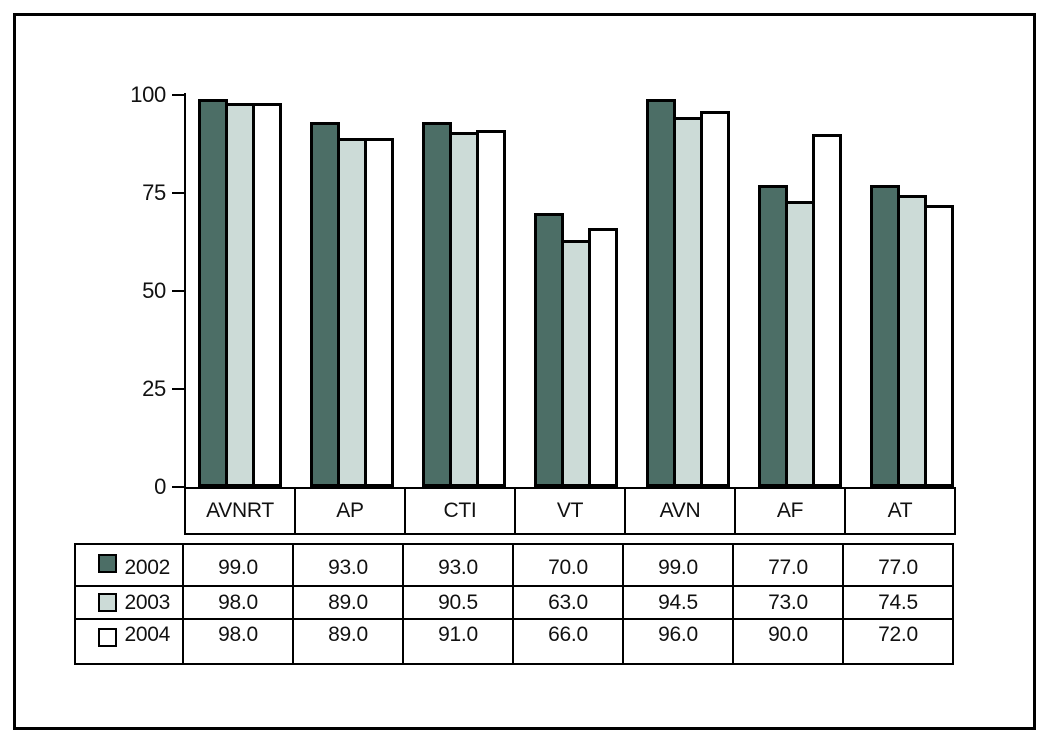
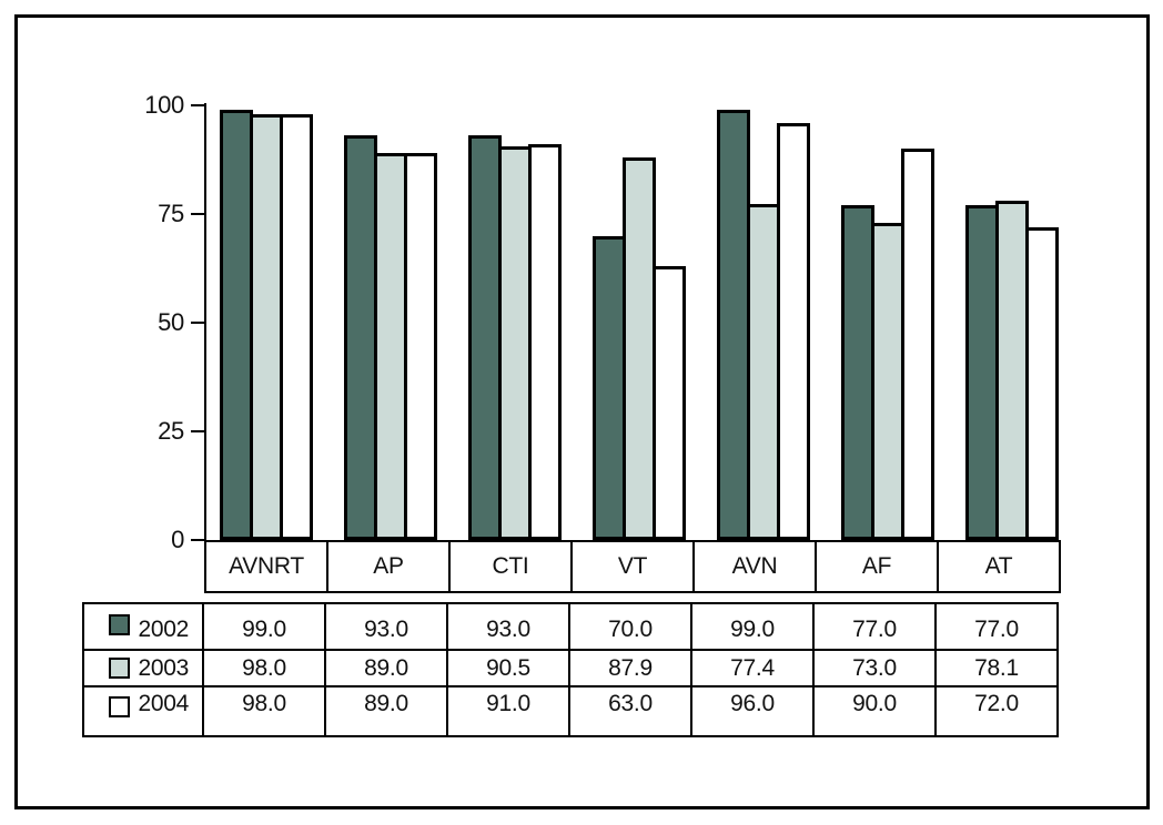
2003/VT: 63.0 -> 87.9
2004/VT: 66.0 -> 63.0
2003/AVN: 94.5 -> 77.4
2003/AT: 74.5 -> 78.1
